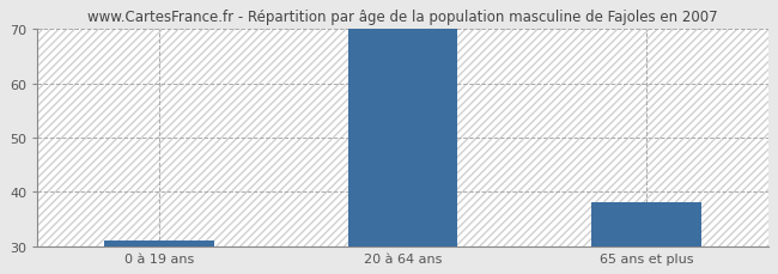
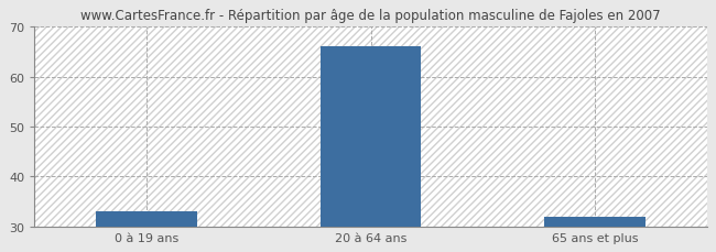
0 à 19 ans: 31 -> 33
20 à 64 ans: 70 -> 66
65 ans et plus: 38 -> 32
